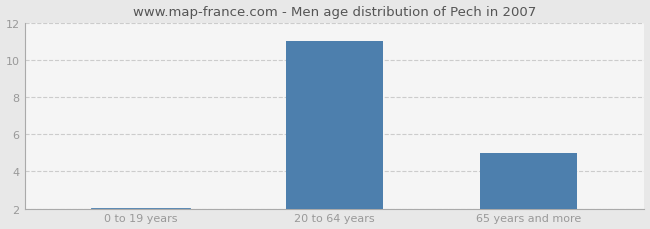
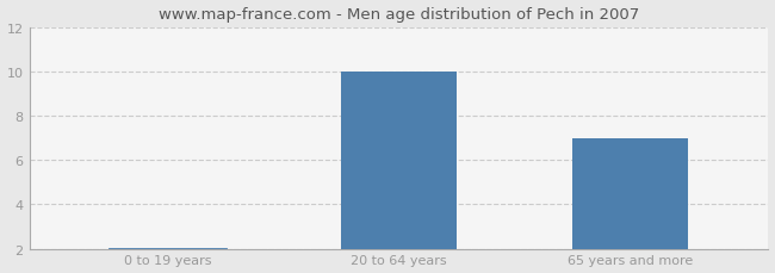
20 to 64 years: 11 -> 10
65 years and more: 5 -> 7
